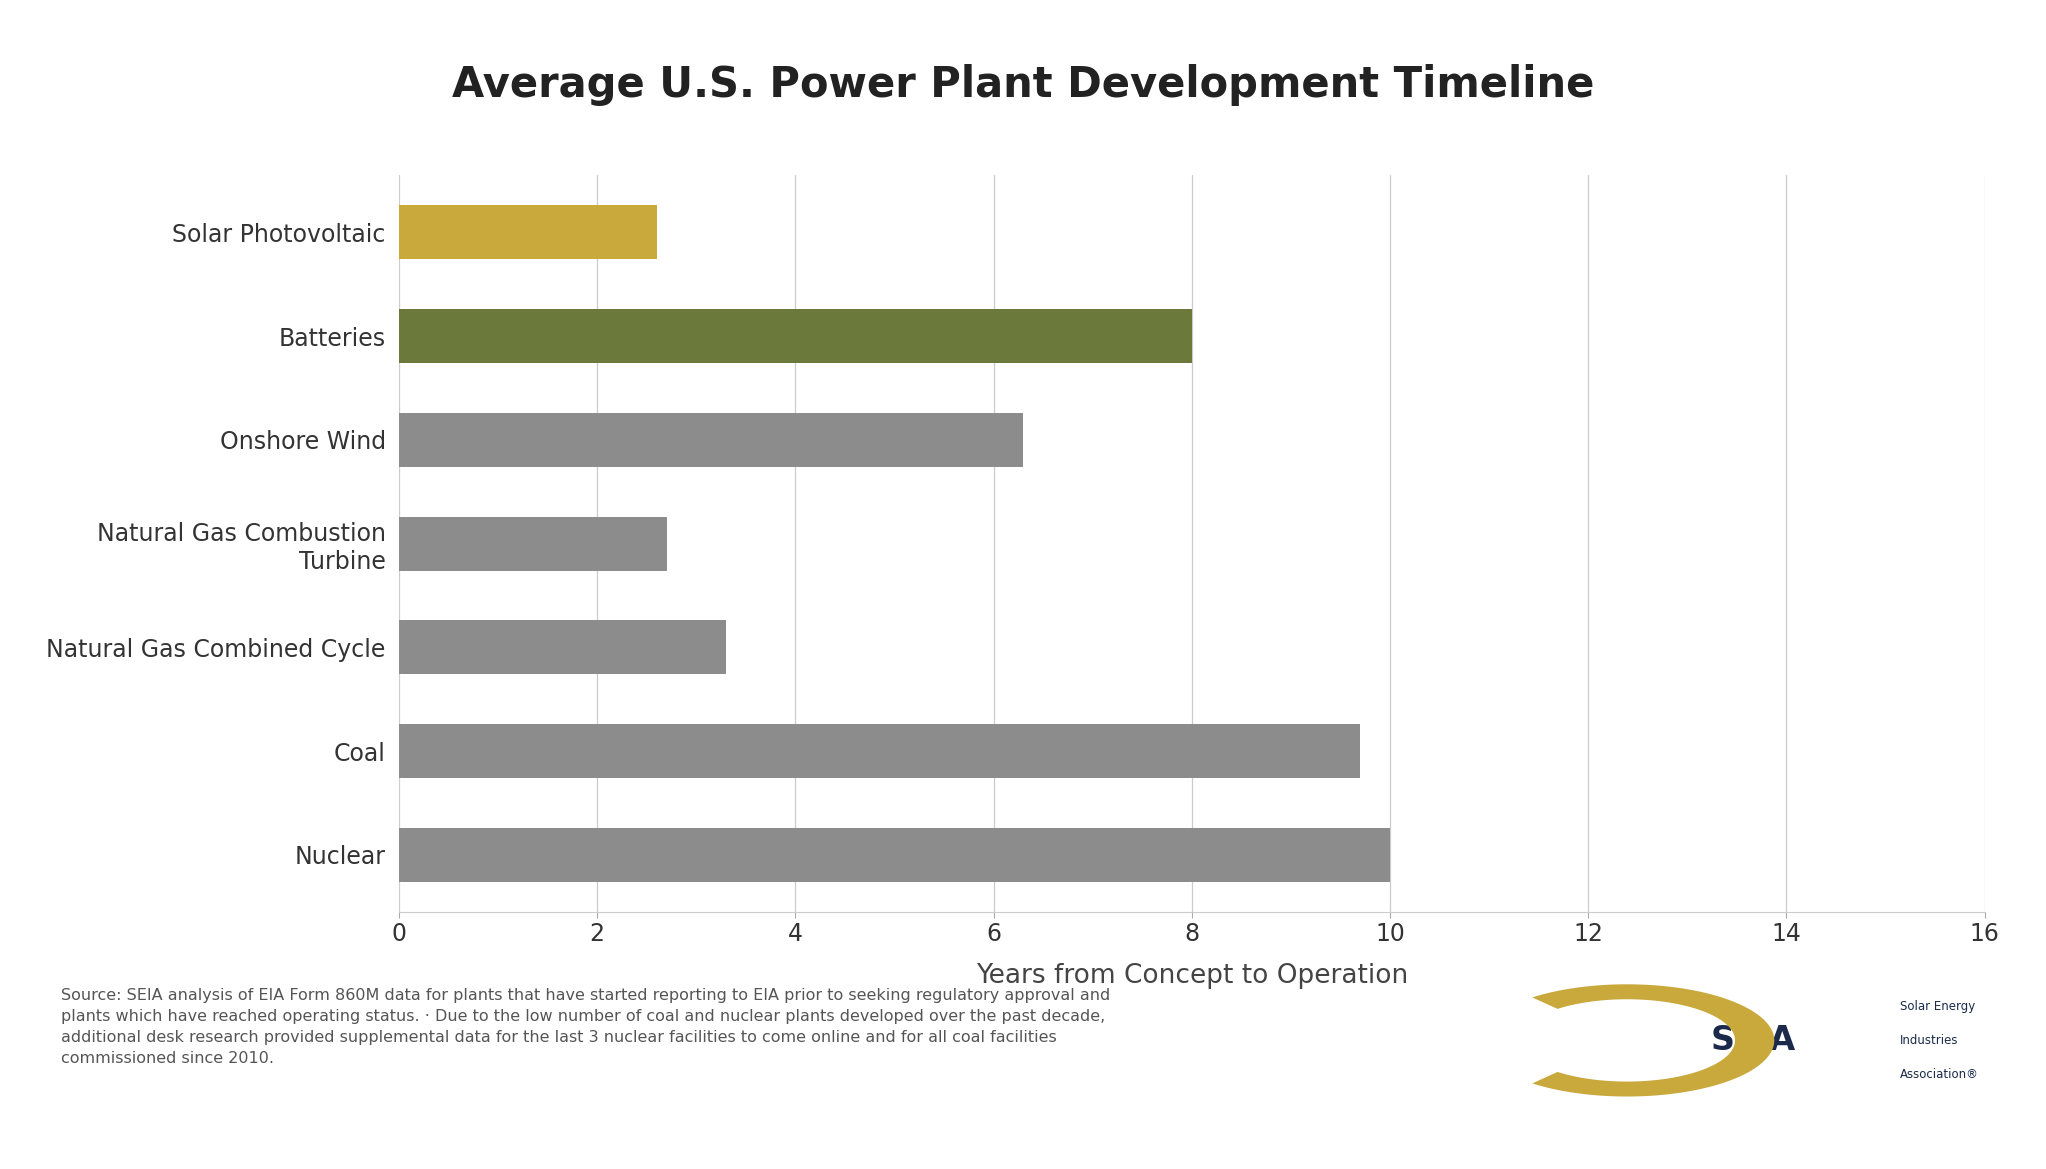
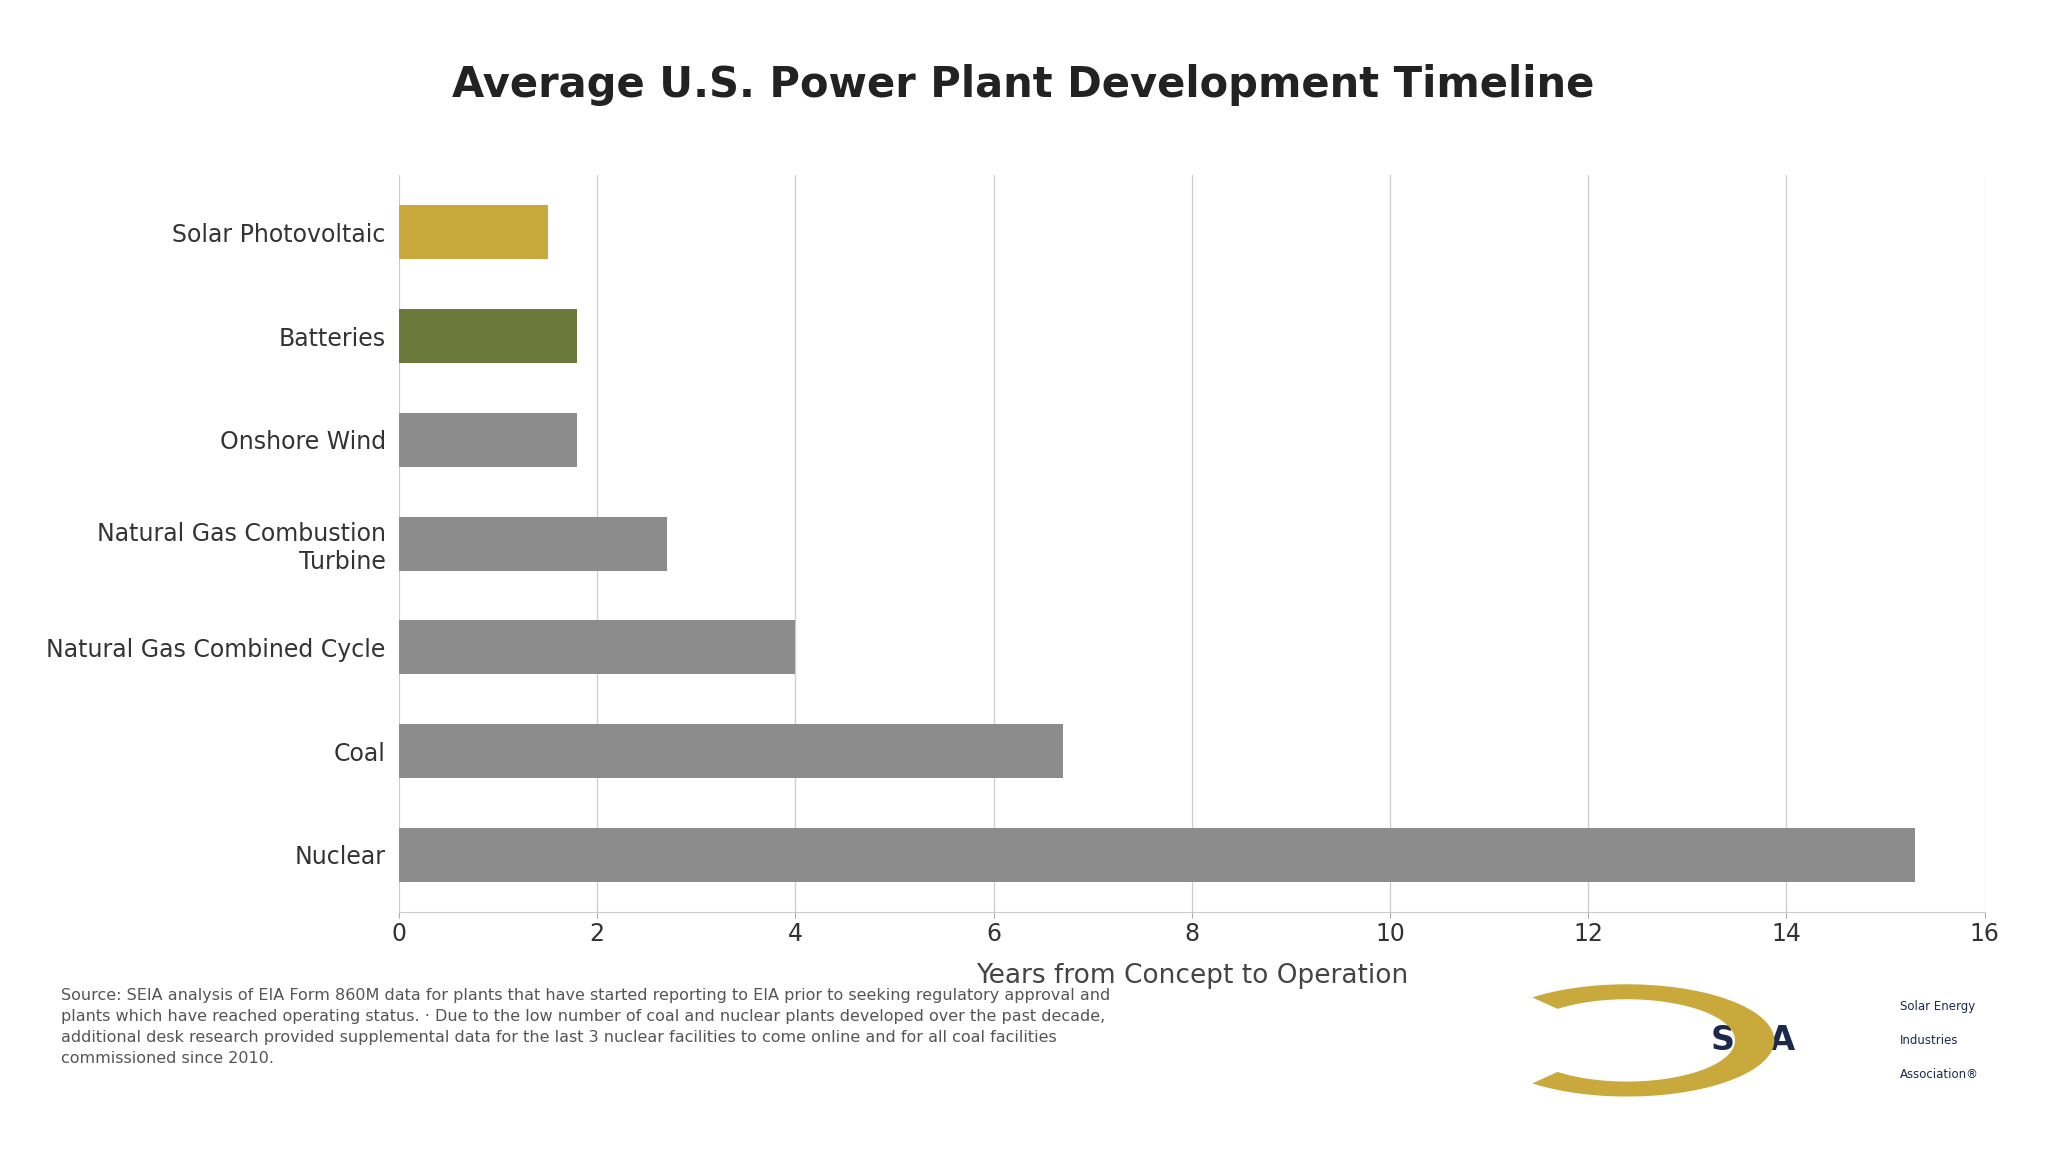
Solar Photovoltaic: 2.6 -> 1.5
Batteries: 8.0 -> 1.8
Onshore Wind: 6.3 -> 1.8
Natural Gas Combined Cycle: 3.3 -> 4.0
Coal: 9.7 -> 6.7
Nuclear: 10.0 -> 15.3
